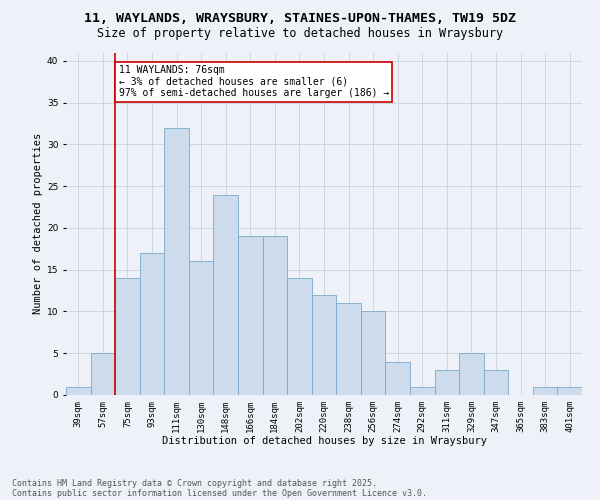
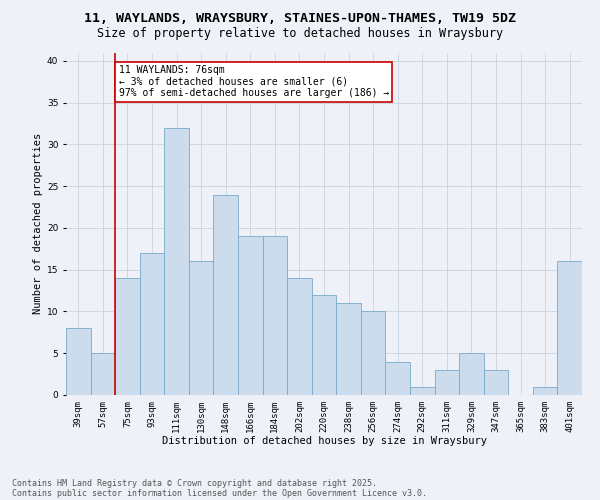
39sqm: 1 -> 8
401sqm: 1 -> 16
